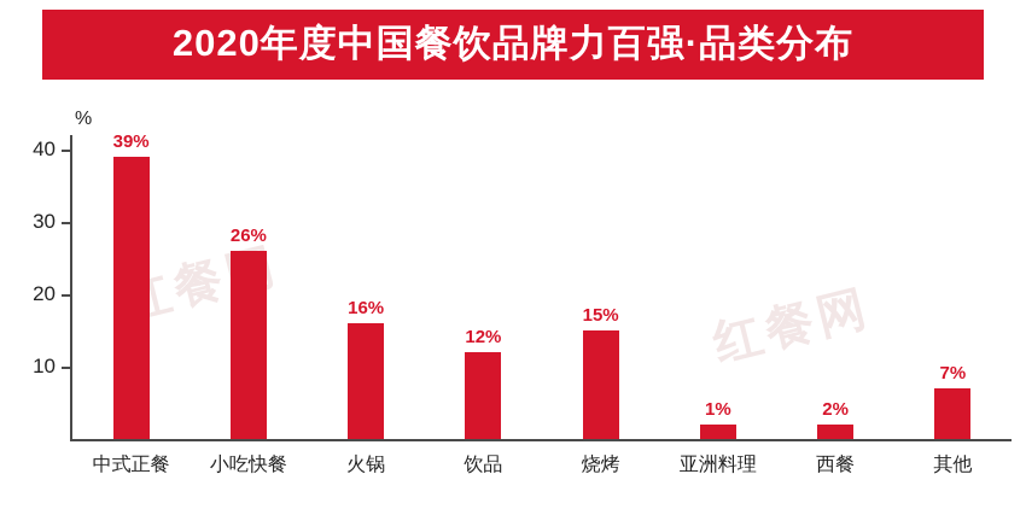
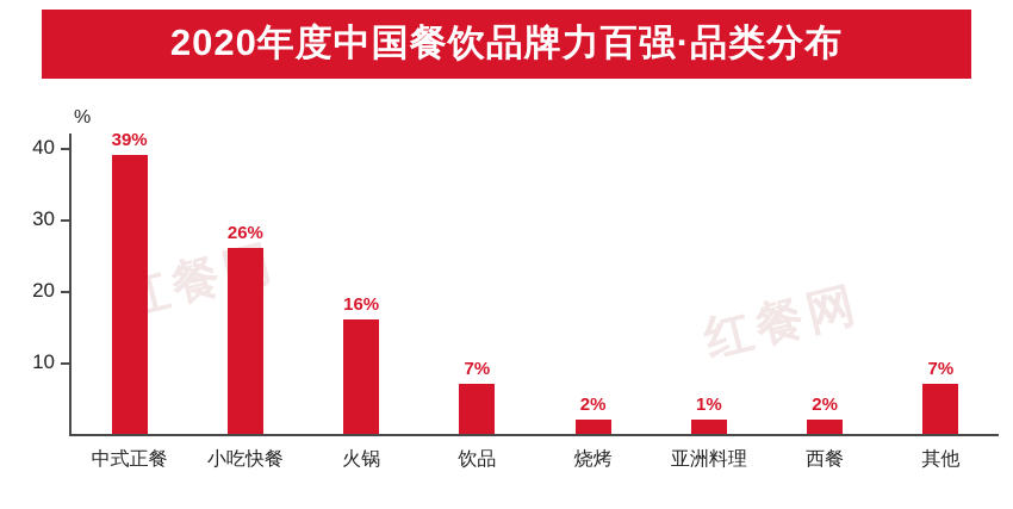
饮品: 12% -> 7%
烧烤: 15% -> 2%
